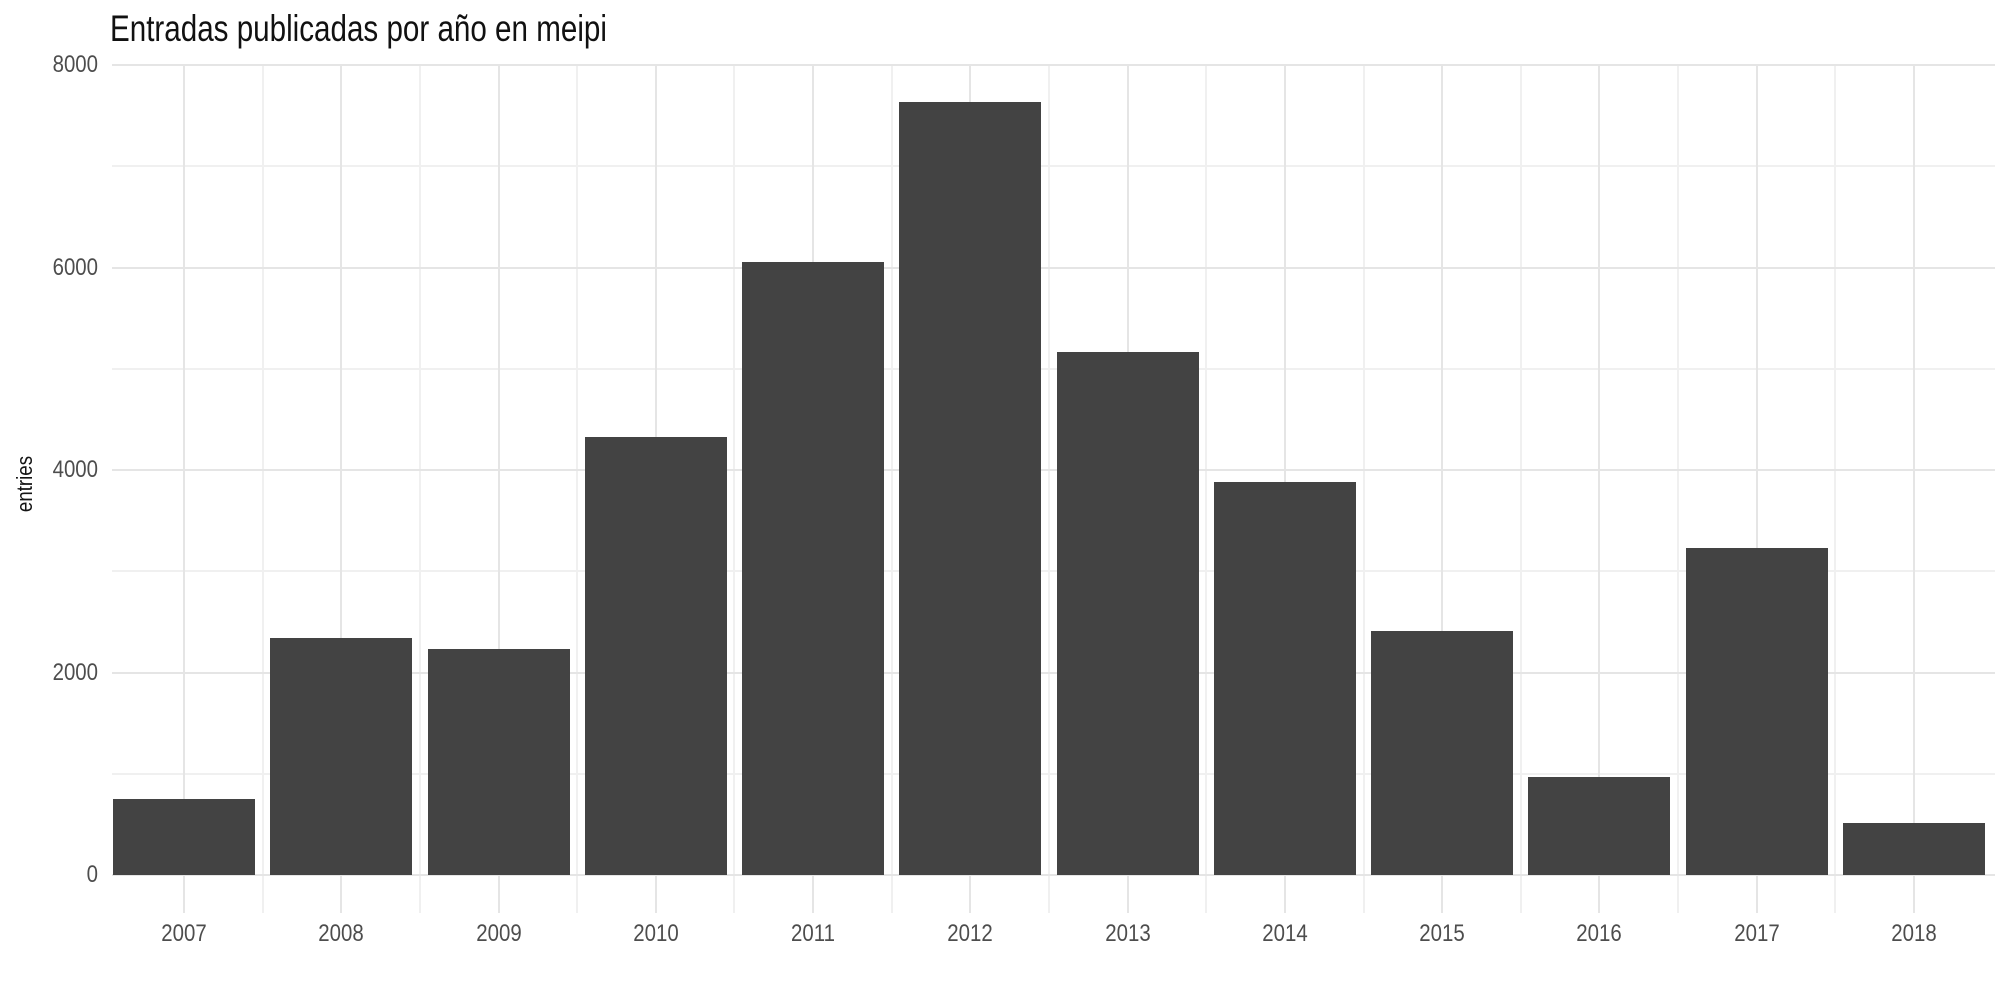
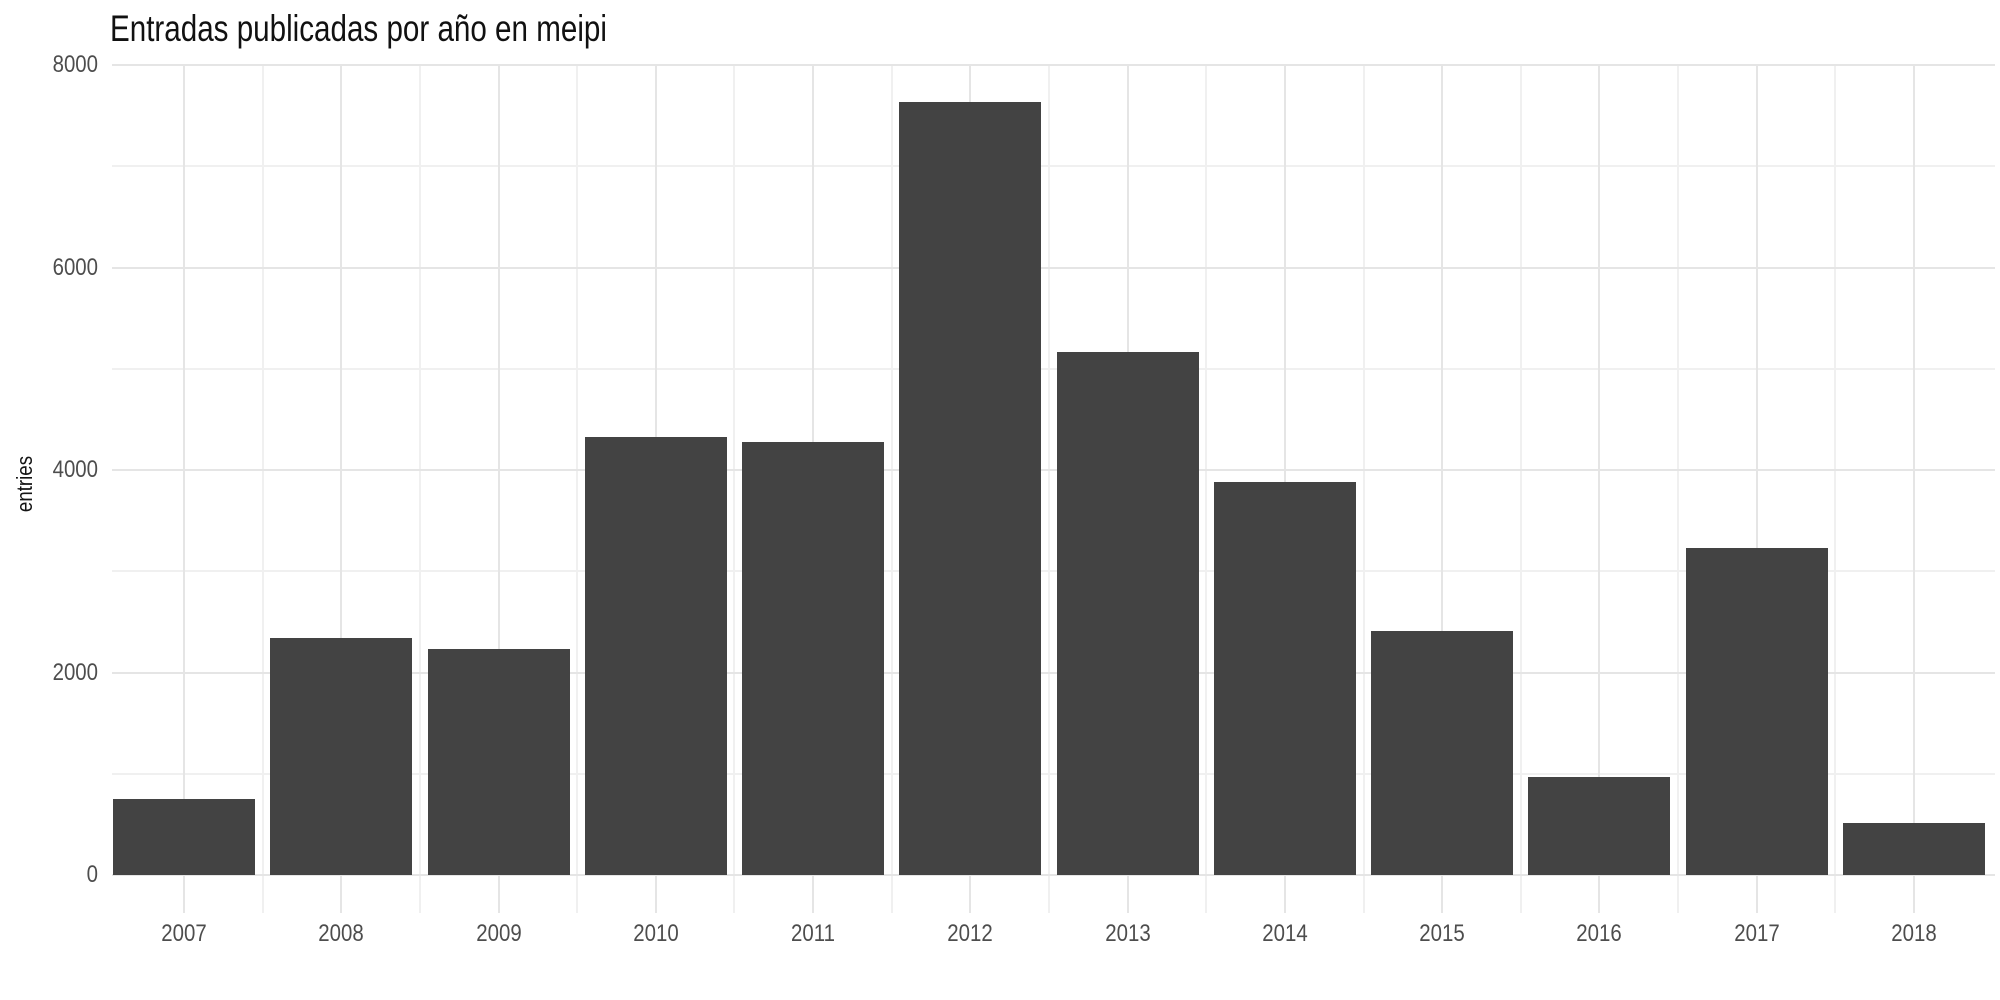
2011: 6050 -> 4280
